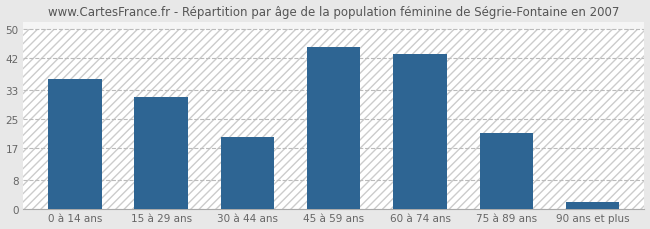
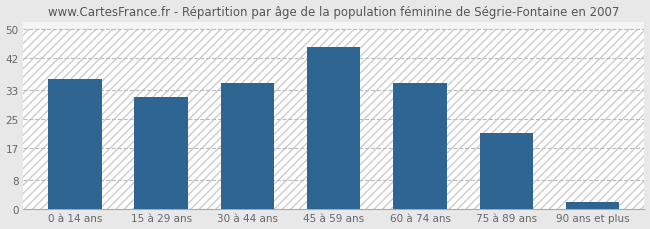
30 à 44 ans: 20 -> 35
60 à 74 ans: 43 -> 35
